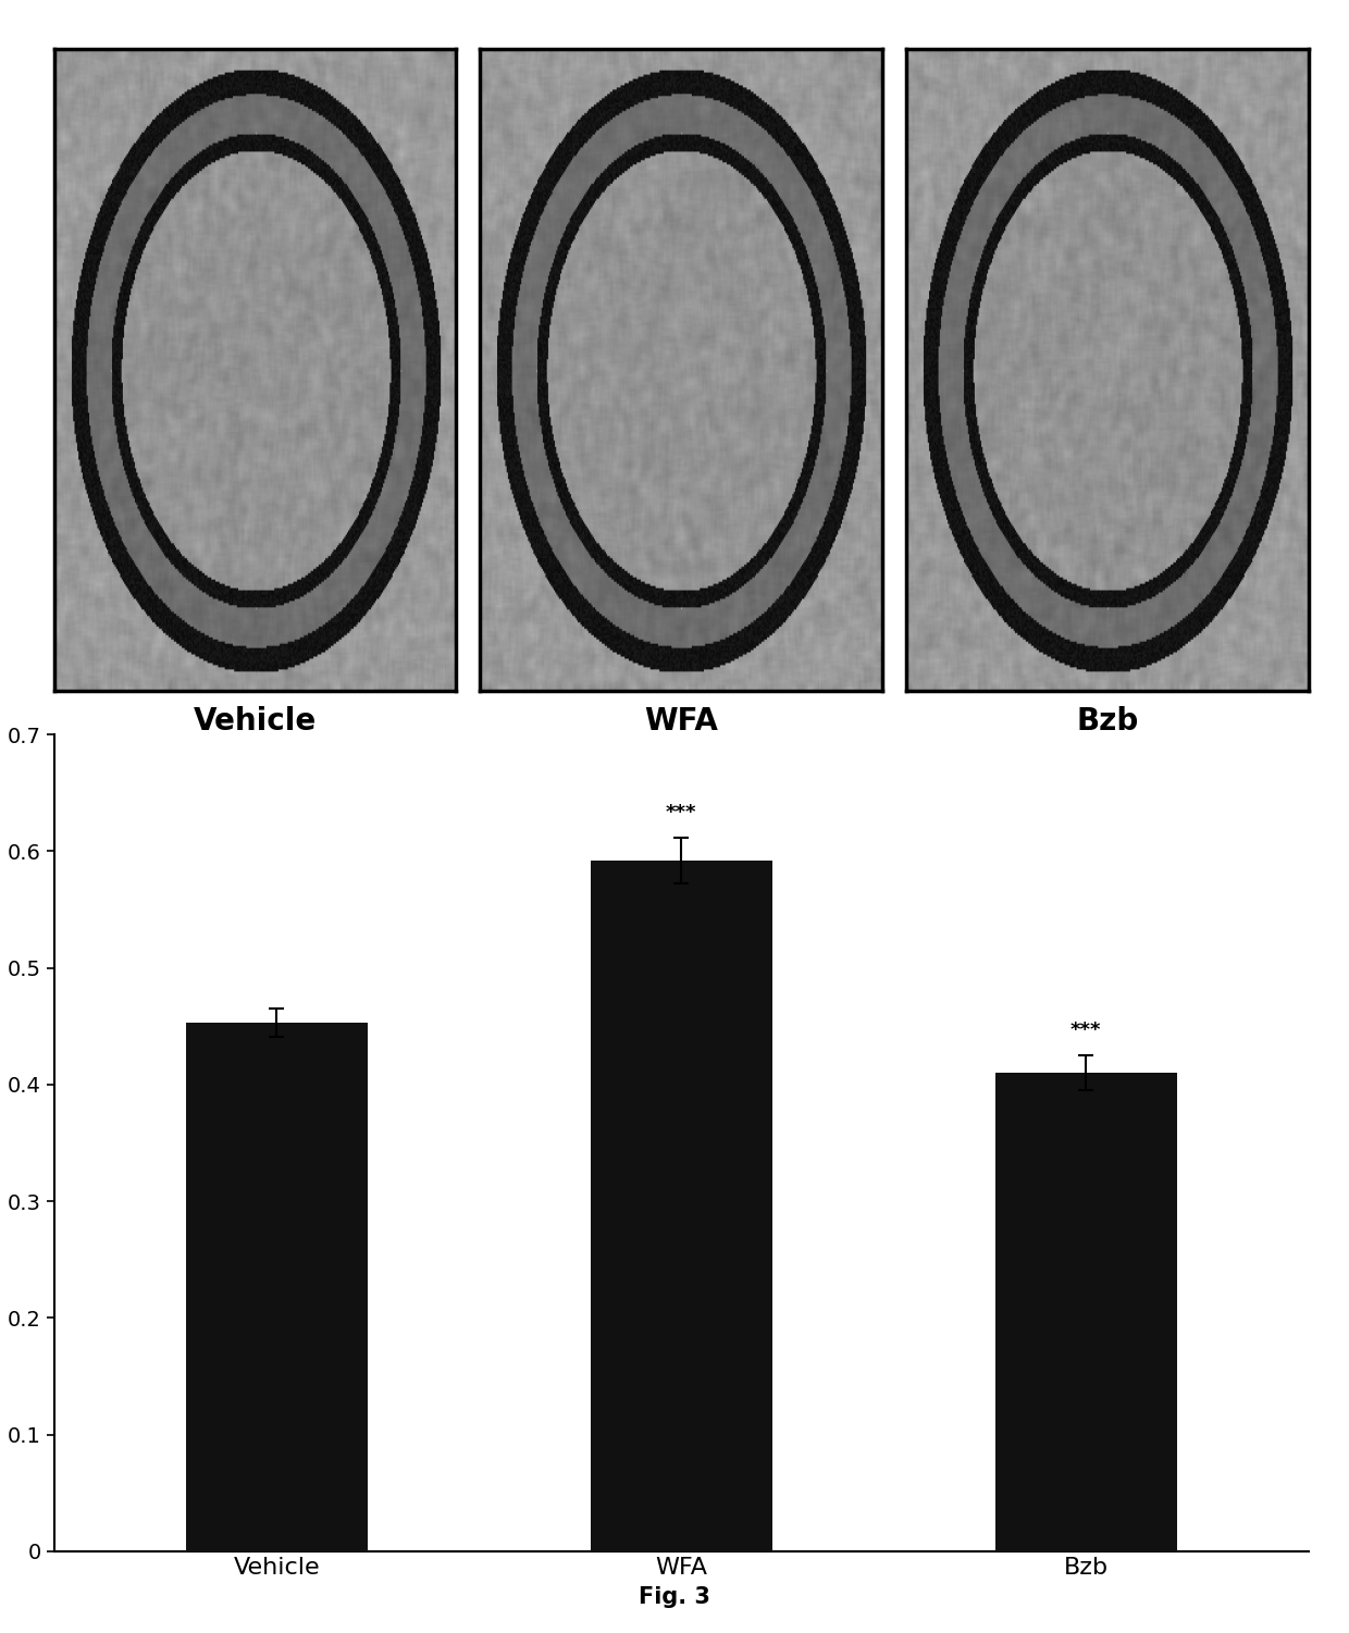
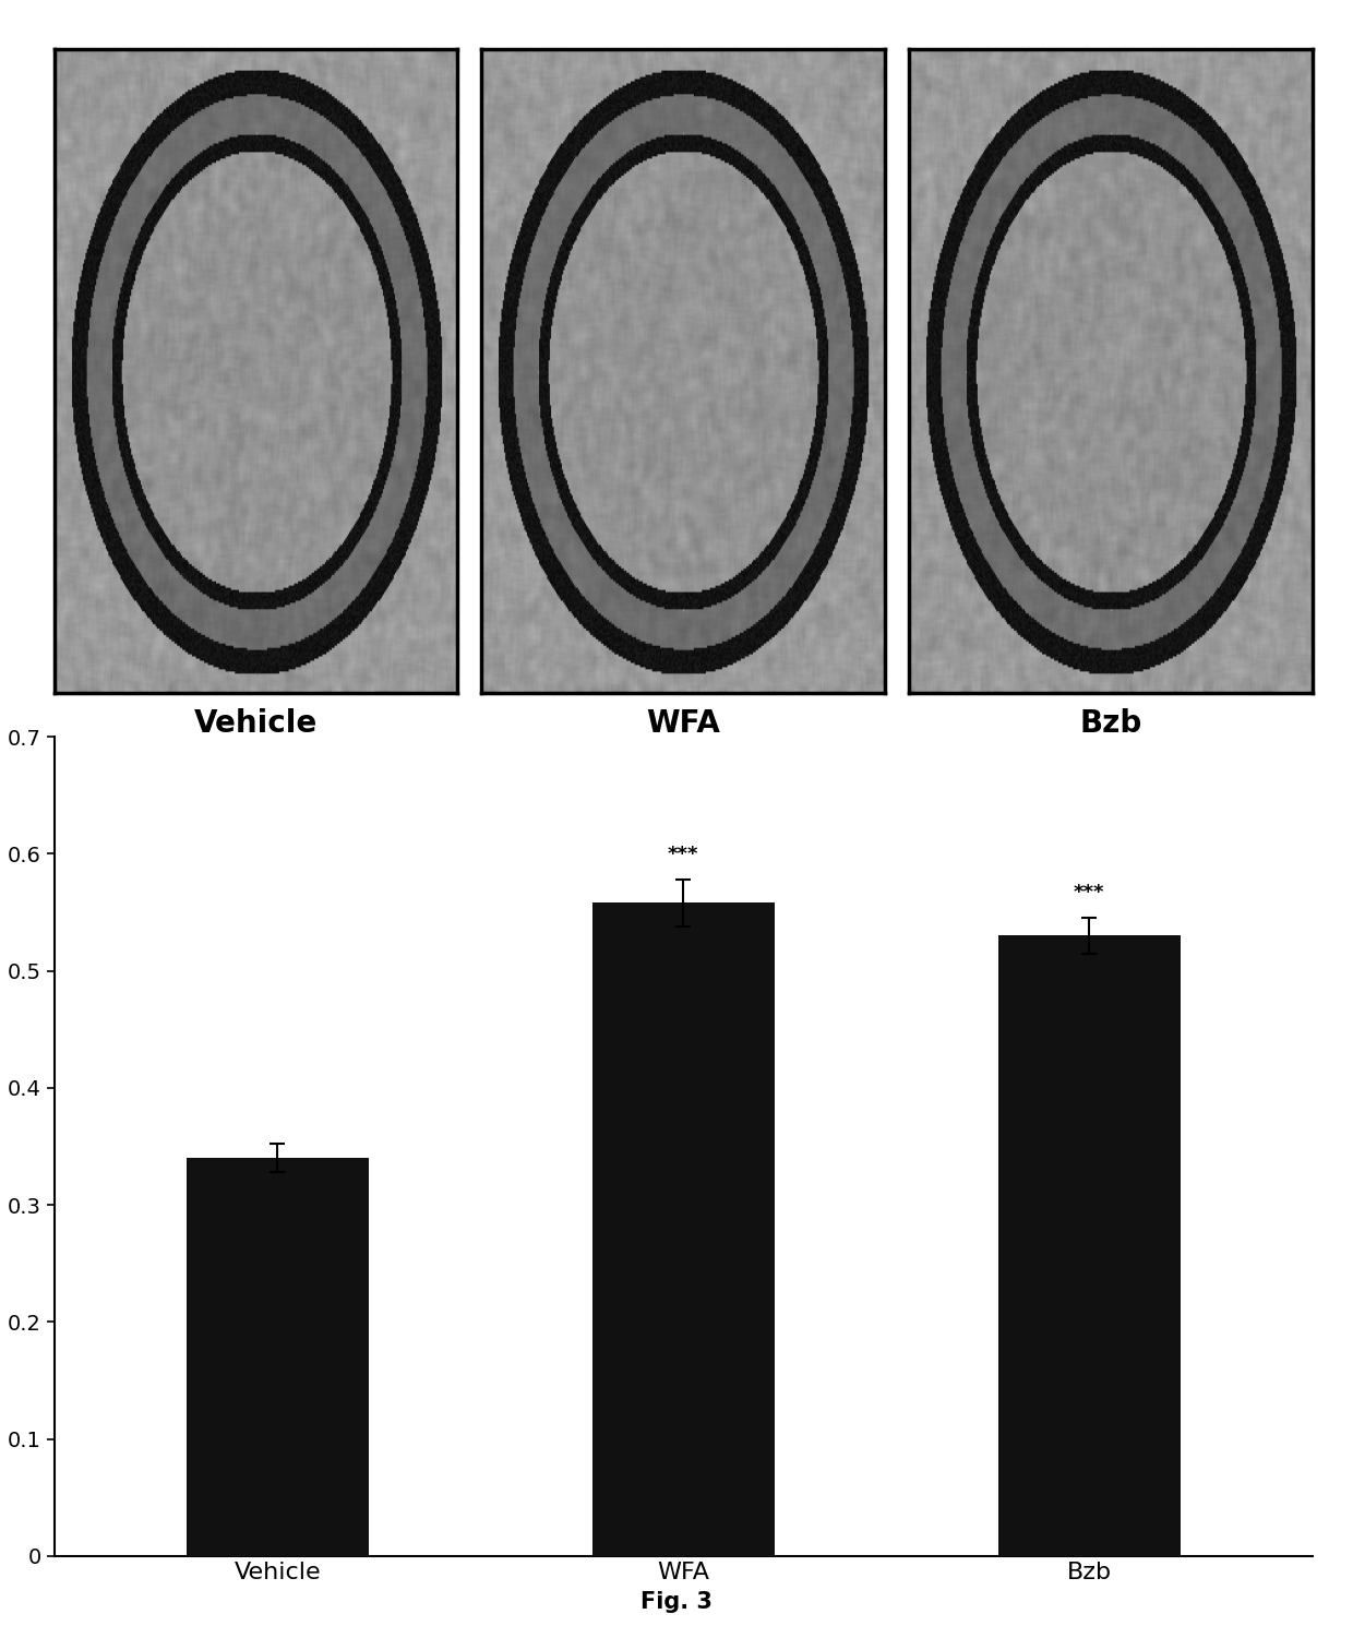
Vehicle: 0.453 -> 0.340
WFA: 0.592 -> 0.558
Bzb: 0.410 -> 0.530
